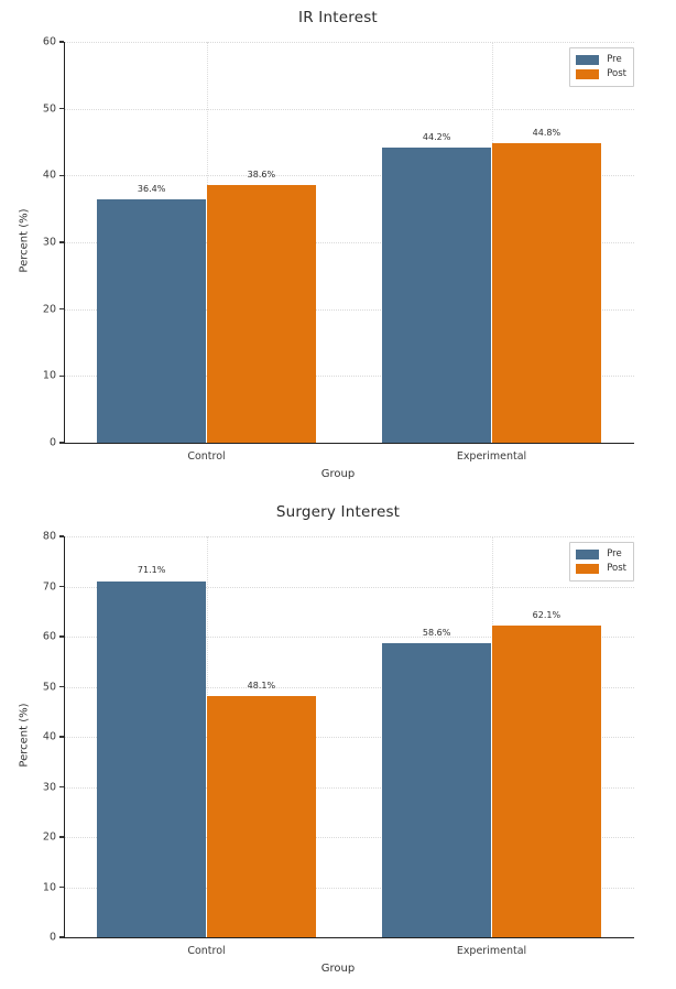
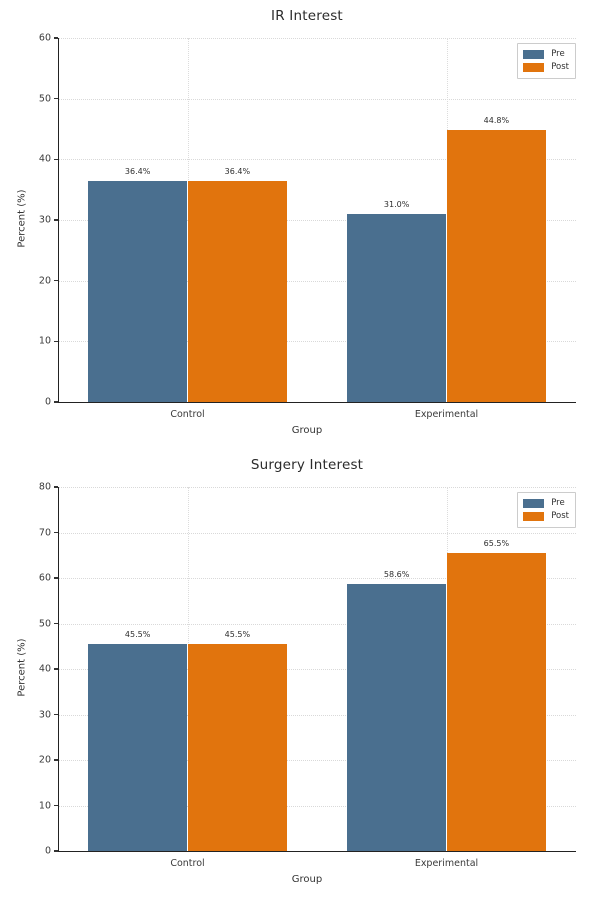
IR Interest/Post/Control: 38.6% -> 36.4%
IR Interest/Pre/Experimental: 44.2% -> 31.0%
Surgery Interest/Pre/Control: 71.1% -> 45.5%
Surgery Interest/Post/Control: 48.1% -> 45.5%
Surgery Interest/Post/Experimental: 62.1% -> 65.5%
